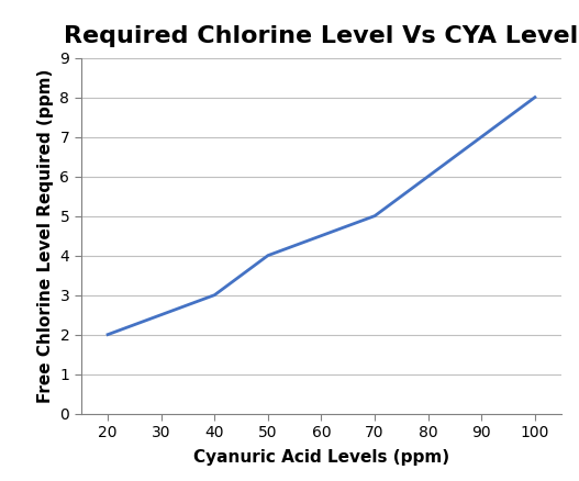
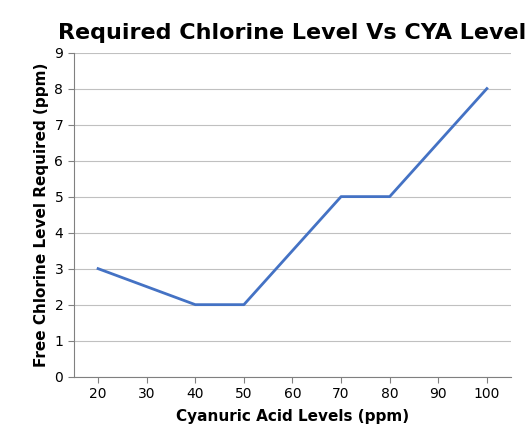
20: 2 -> 3
40: 3 -> 2
50: 4 -> 2
80: 6 -> 5
